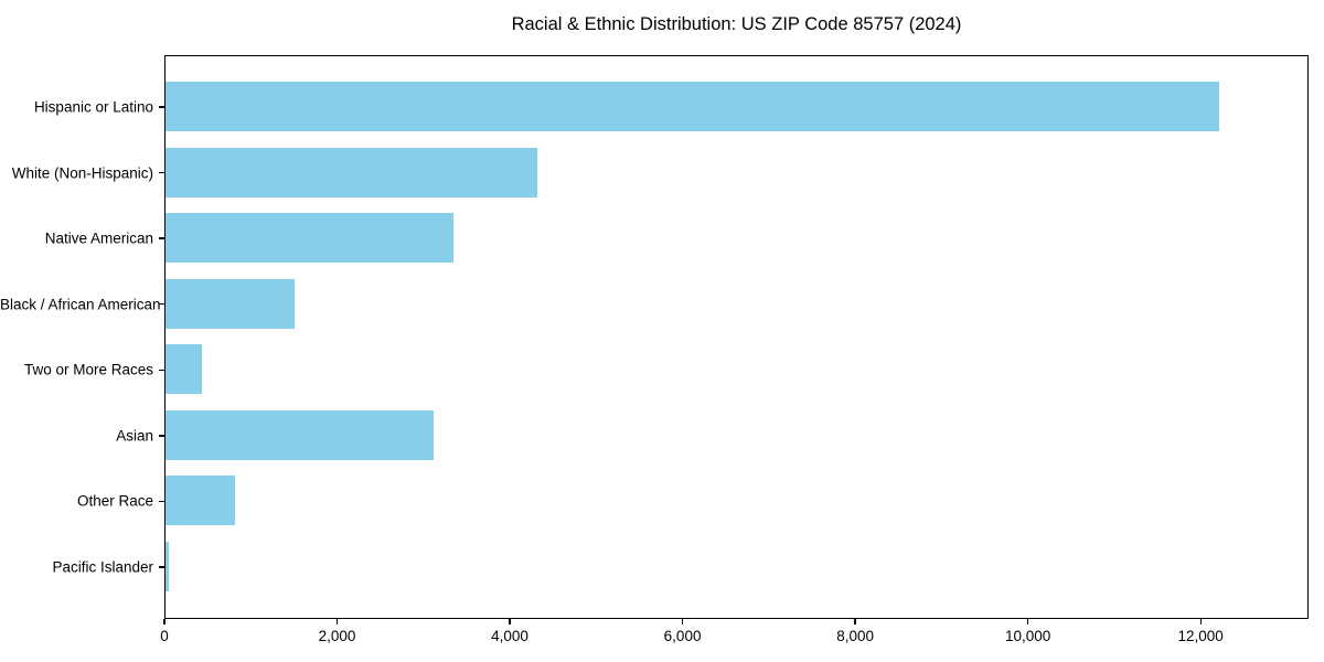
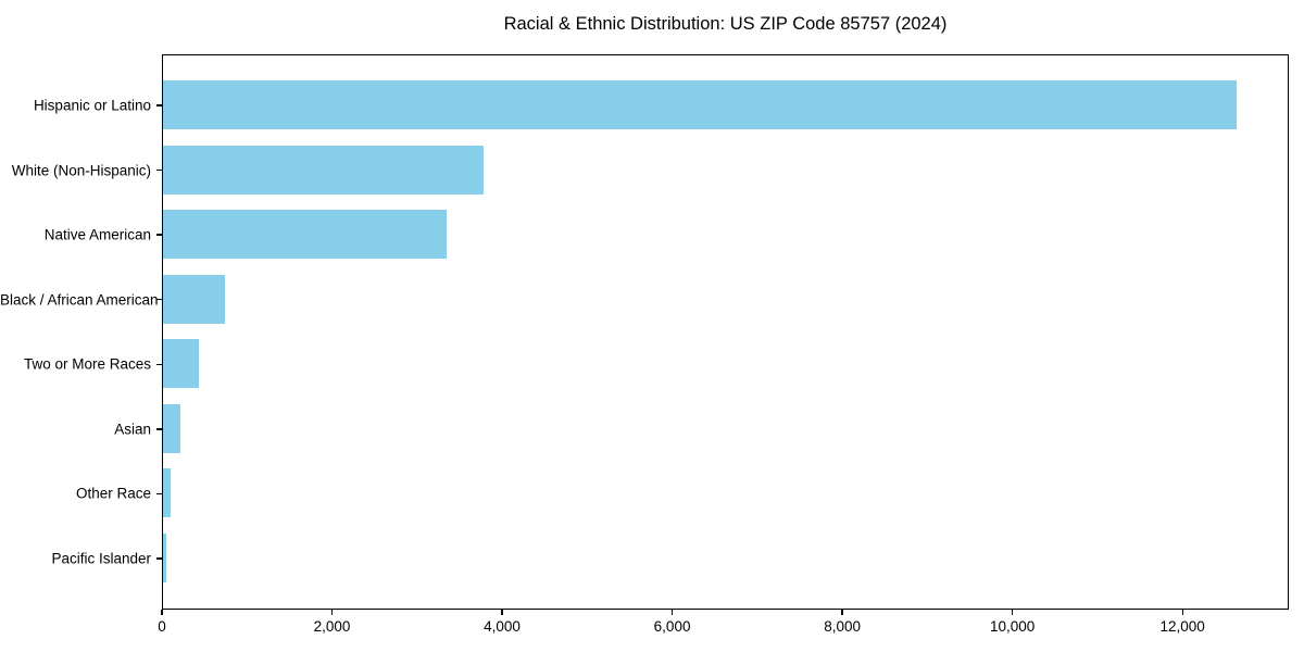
Hispanic or Latino: 12200 -> 12600
White (Non-Hispanic): 4300 -> 3800
Black / African American: 1500 -> 700
Asian: 3100 -> 200
Other Race: 800 -> 100
